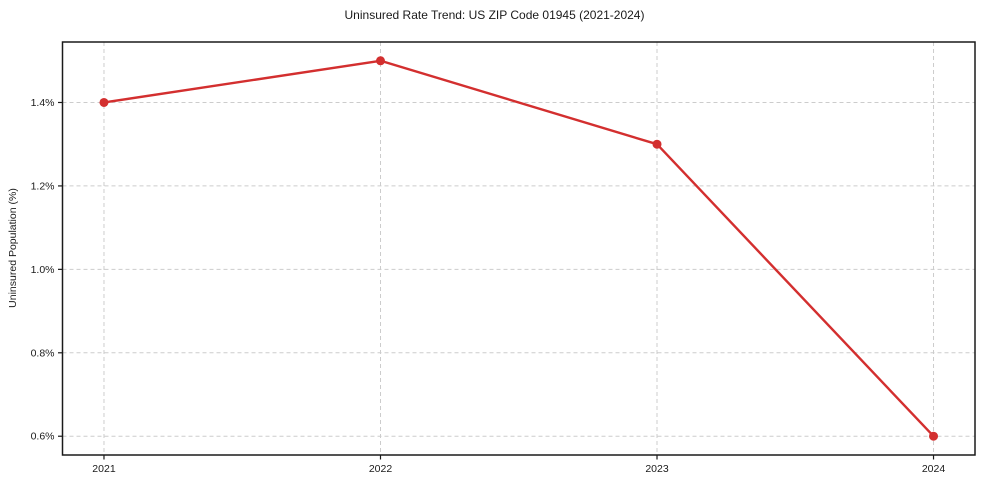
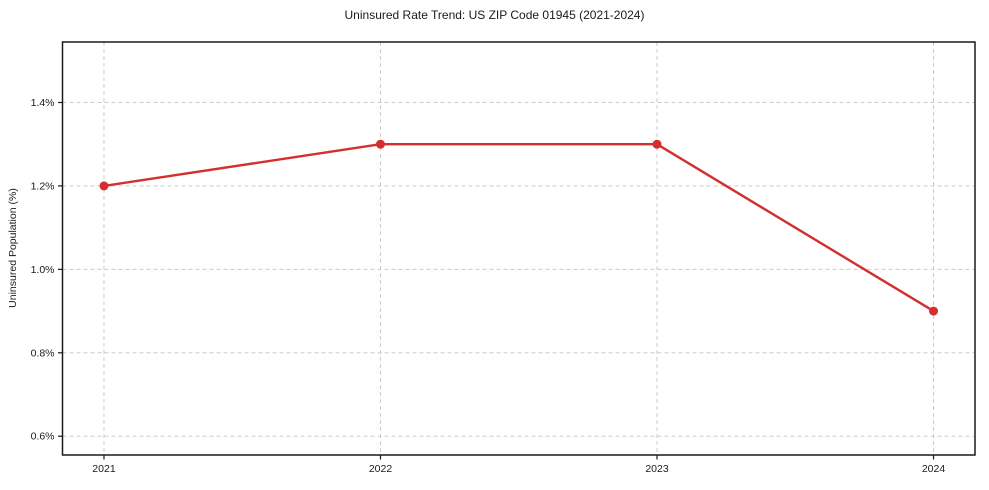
2021: 1.4% -> 1.2%
2022: 1.5% -> 1.3%
2024: 0.6% -> 0.9%
